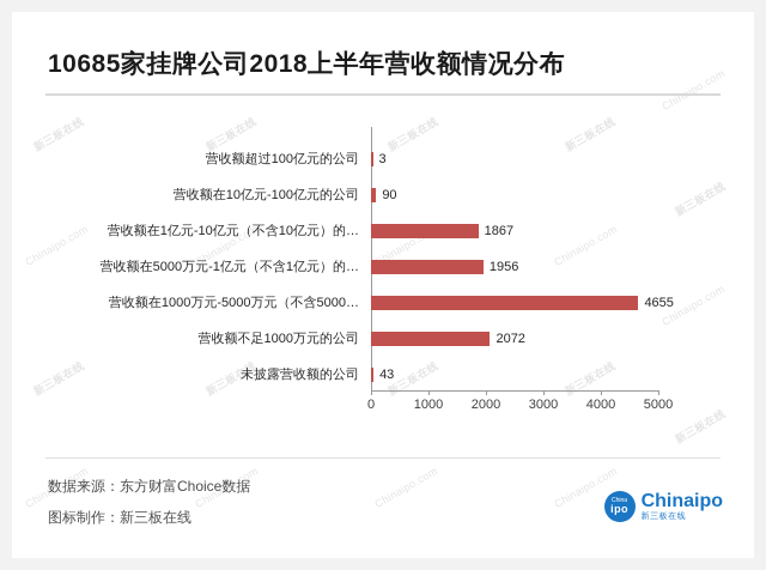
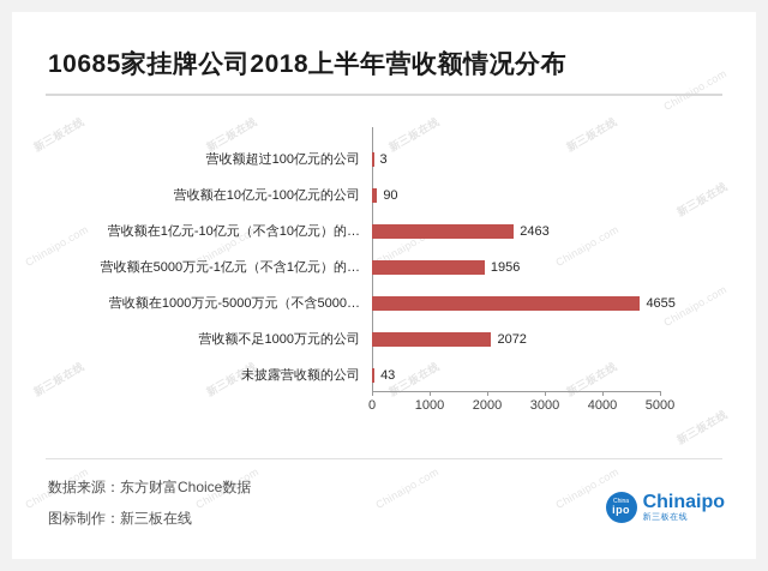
营收额在1亿元-10亿元（不含10亿元）的…: 1867 -> 2463
